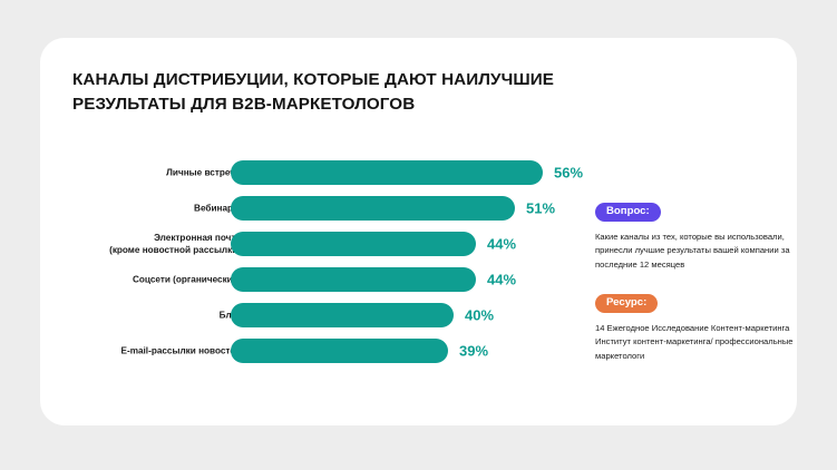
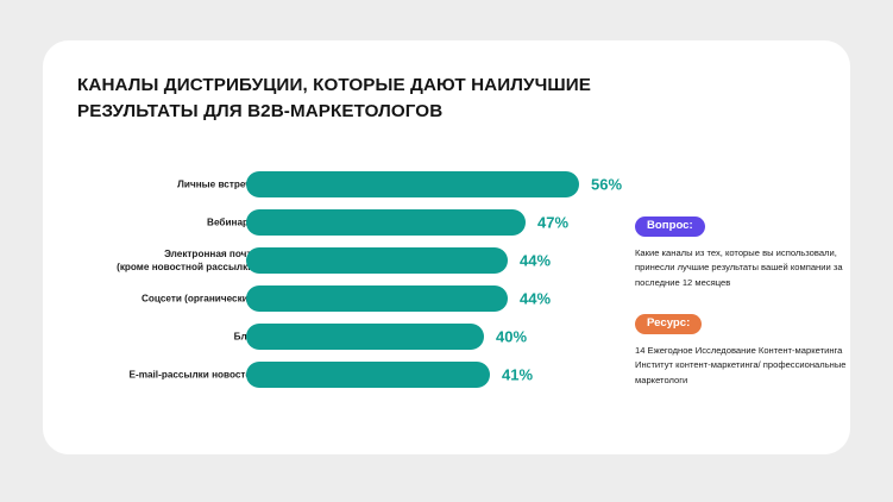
Вебинары: 51% -> 47%
E-mail-рассылки новостей: 39% -> 41%
